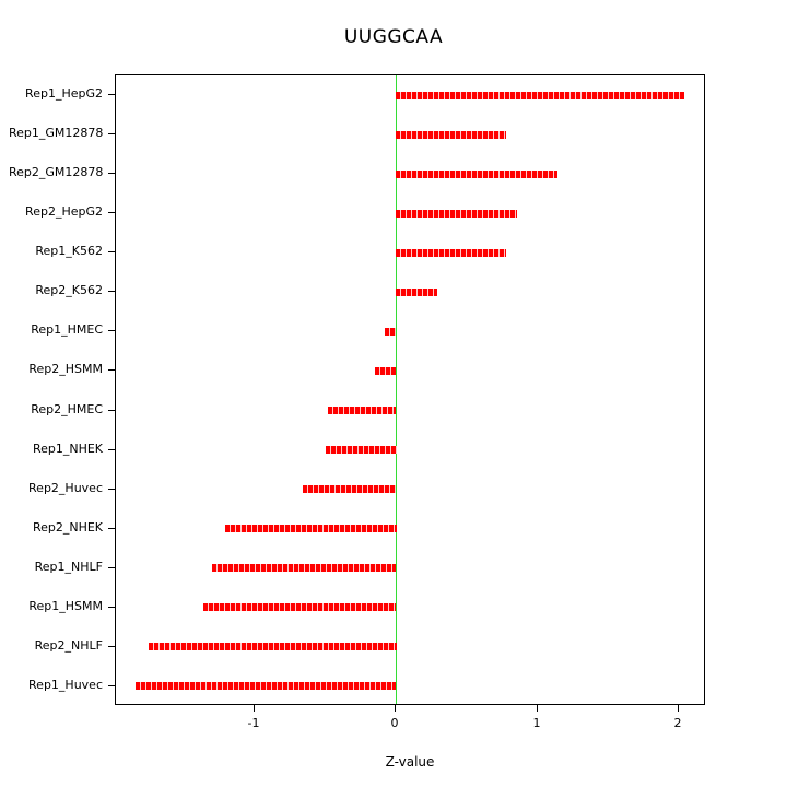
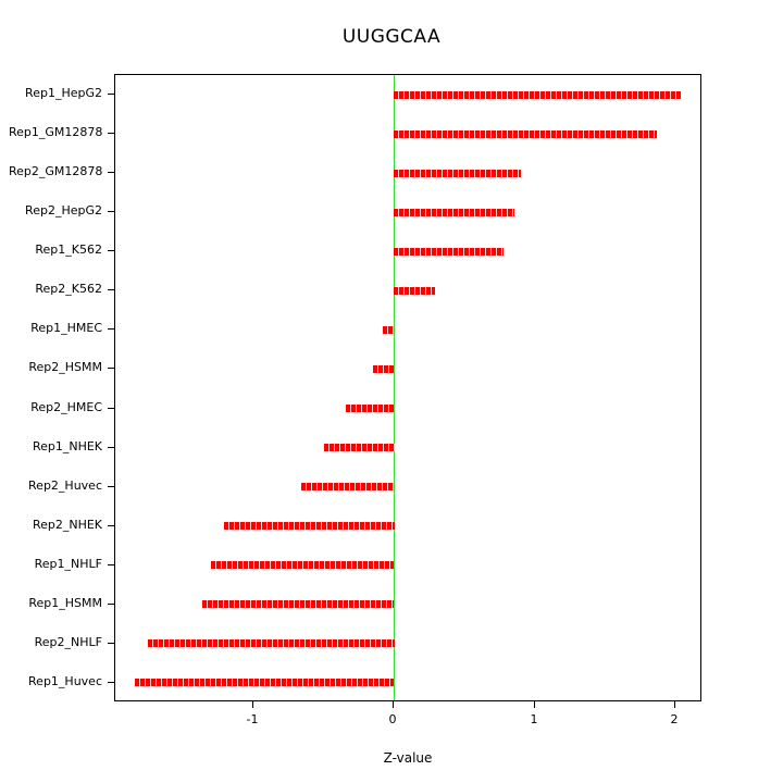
Rep1_GM12878: 0.78 -> 1.87
Rep2_GM12878: 1.14 -> 0.90
Rep2_HMEC: -0.48 -> -0.34
